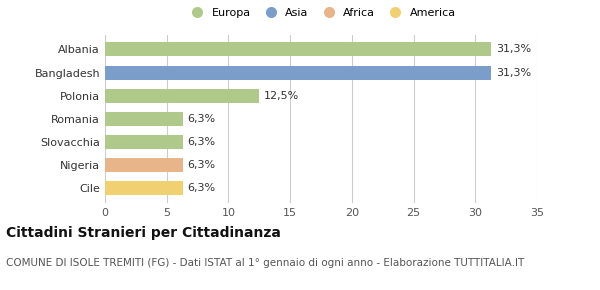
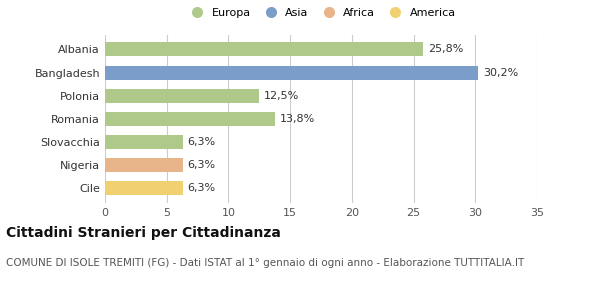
Albania: 31,3% -> 25,8%
Bangladesh: 31,3% -> 30,2%
Romania: 6,3% -> 13,8%
